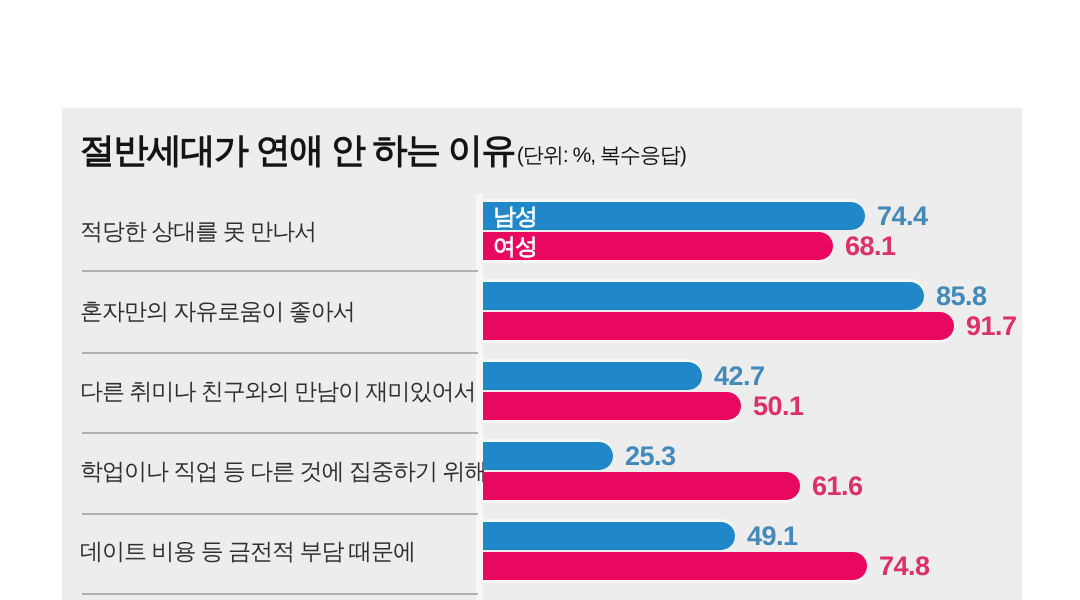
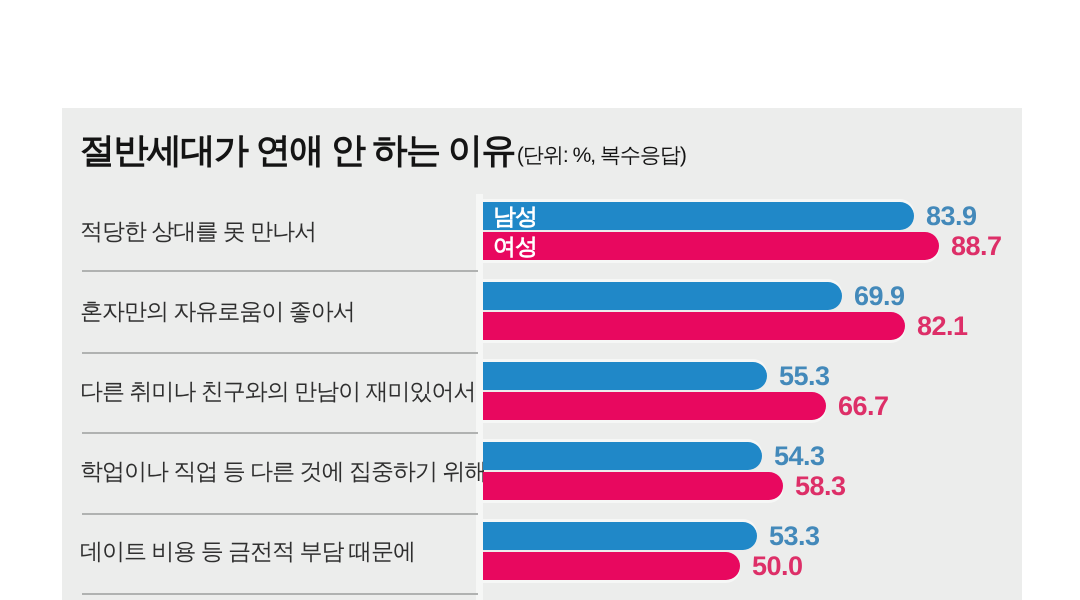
남성/적당한 상대를 못 만나서: 74.4 -> 83.9
여성/적당한 상대를 못 만나서: 68.1 -> 88.7
남성/혼자만의 자유로움이 좋아서: 85.8 -> 69.9
여성/혼자만의 자유로움이 좋아서: 91.7 -> 82.1
남성/다른 취미나 친구와의 만남이 재미있어서: 42.7 -> 55.3
여성/다른 취미나 친구와의 만남이 재미있어서: 50.1 -> 66.7
남성/학업이나 직업 등 다른 것에 집중하기 위해: 25.3 -> 54.3
여성/학업이나 직업 등 다른 것에 집중하기 위해: 61.6 -> 58.3
남성/데이트 비용 등 금전적 부담 때문에: 49.1 -> 53.3
여성/데이트 비용 등 금전적 부담 때문에: 74.8 -> 50.0
